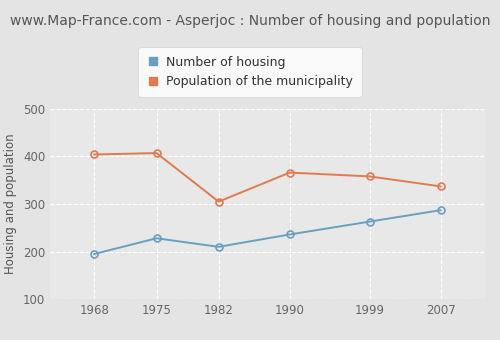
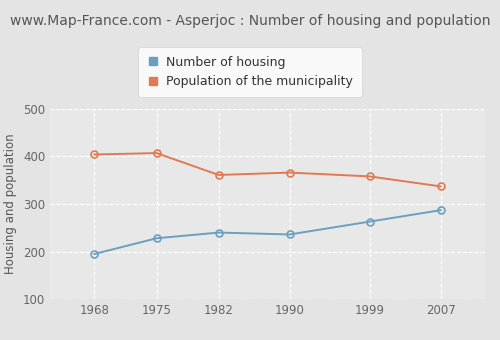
Number of housing/1982: 210 -> 240
Population of the municipality/1982: 305 -> 361
